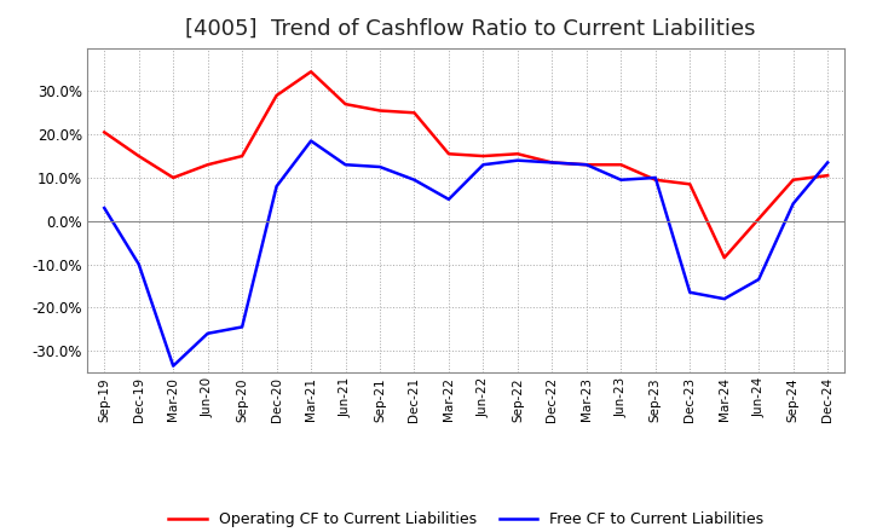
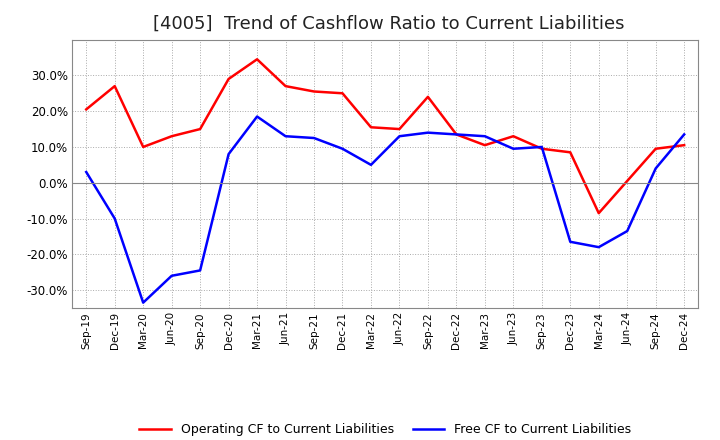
Operating CF to Current Liabilities/Dec-19: 15.0% -> 27.0%
Operating CF to Current Liabilities/Sep-22: 15.5% -> 24.0%
Operating CF to Current Liabilities/Mar-23: 13.0% -> 10.5%
